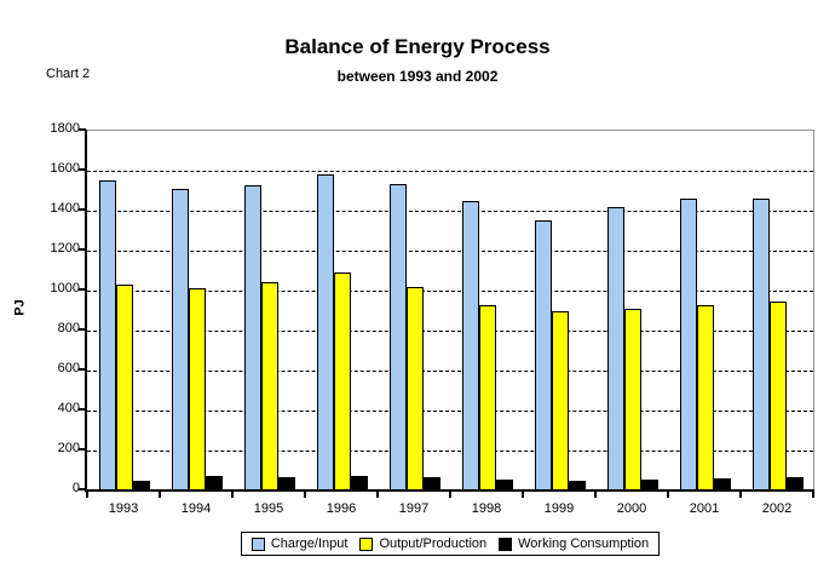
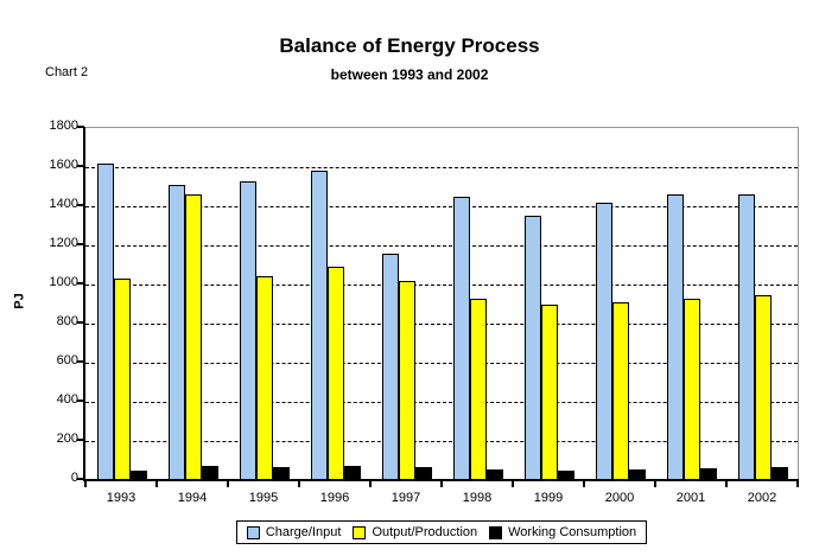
Charge/Input/1993: 1550 -> 1620
Output/Production/1994: 1010 -> 1460
Charge/Input/1997: 1540 -> 1160
